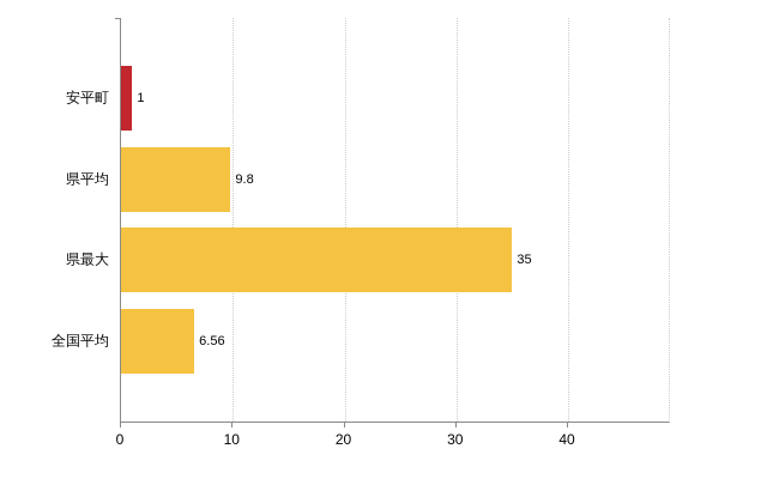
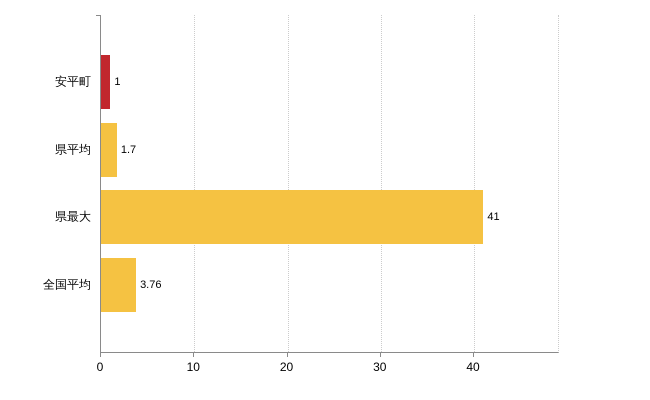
県平均: 9.8 -> 1.7
県最大: 35 -> 41
全国平均: 6.56 -> 3.76
